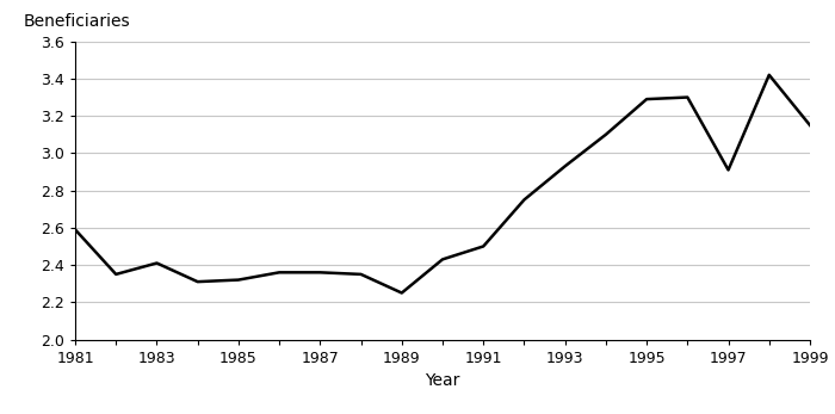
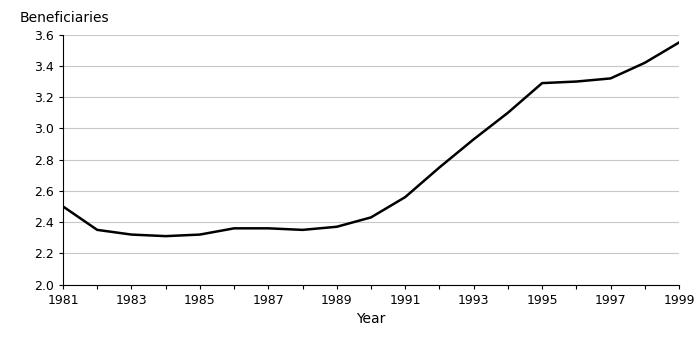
1981: 2.59 -> 2.50
1983: 2.41 -> 2.32
1989: 2.25 -> 2.37
1991: 2.50 -> 2.56
1997: 2.91 -> 3.32
1999: 3.15 -> 3.55
